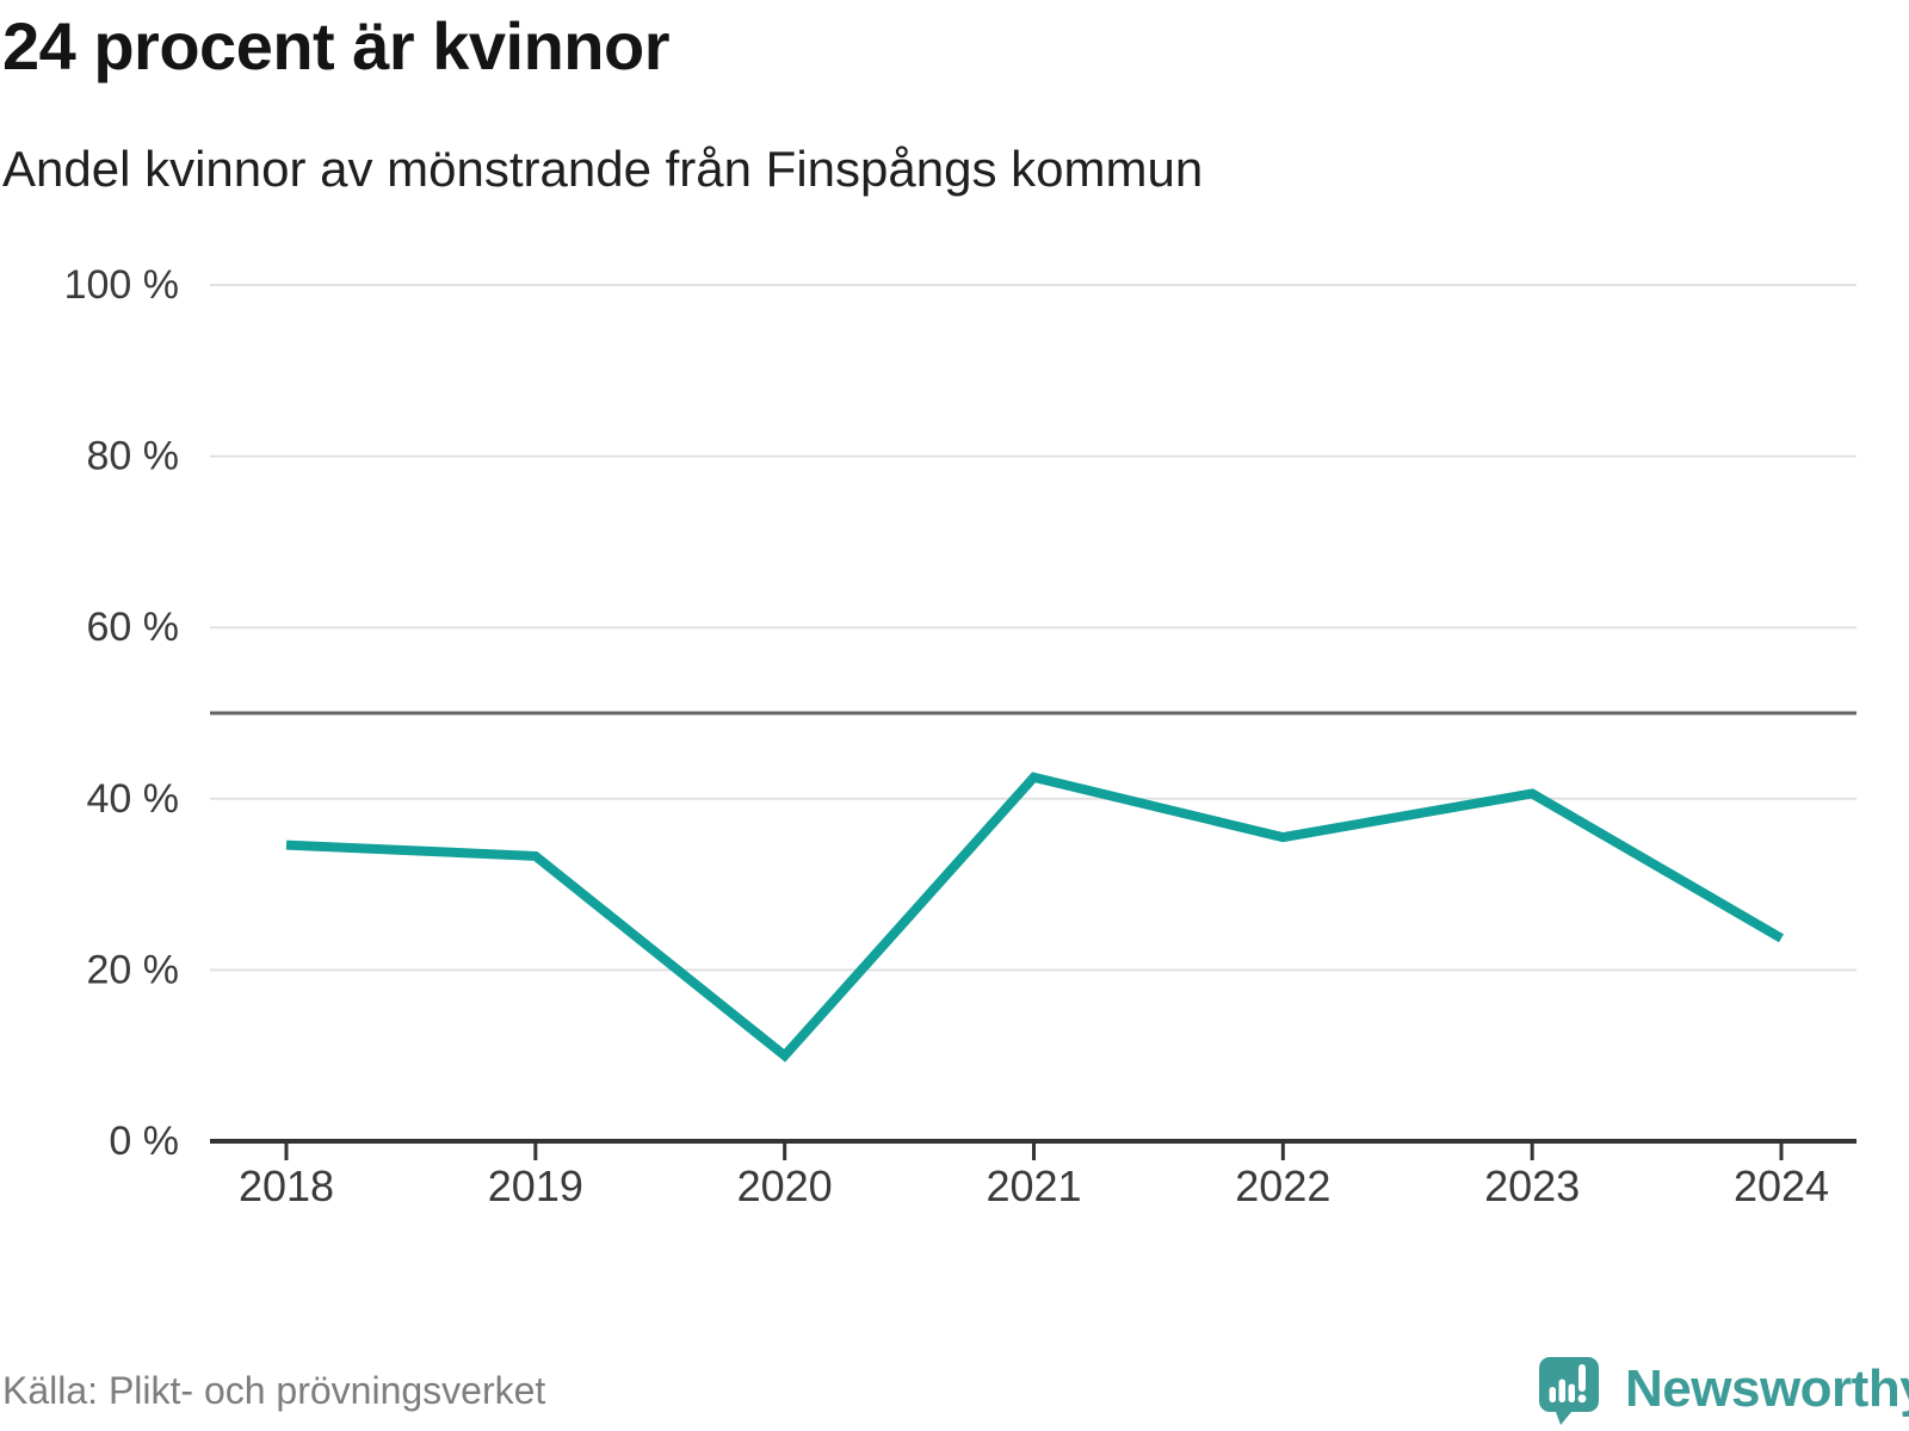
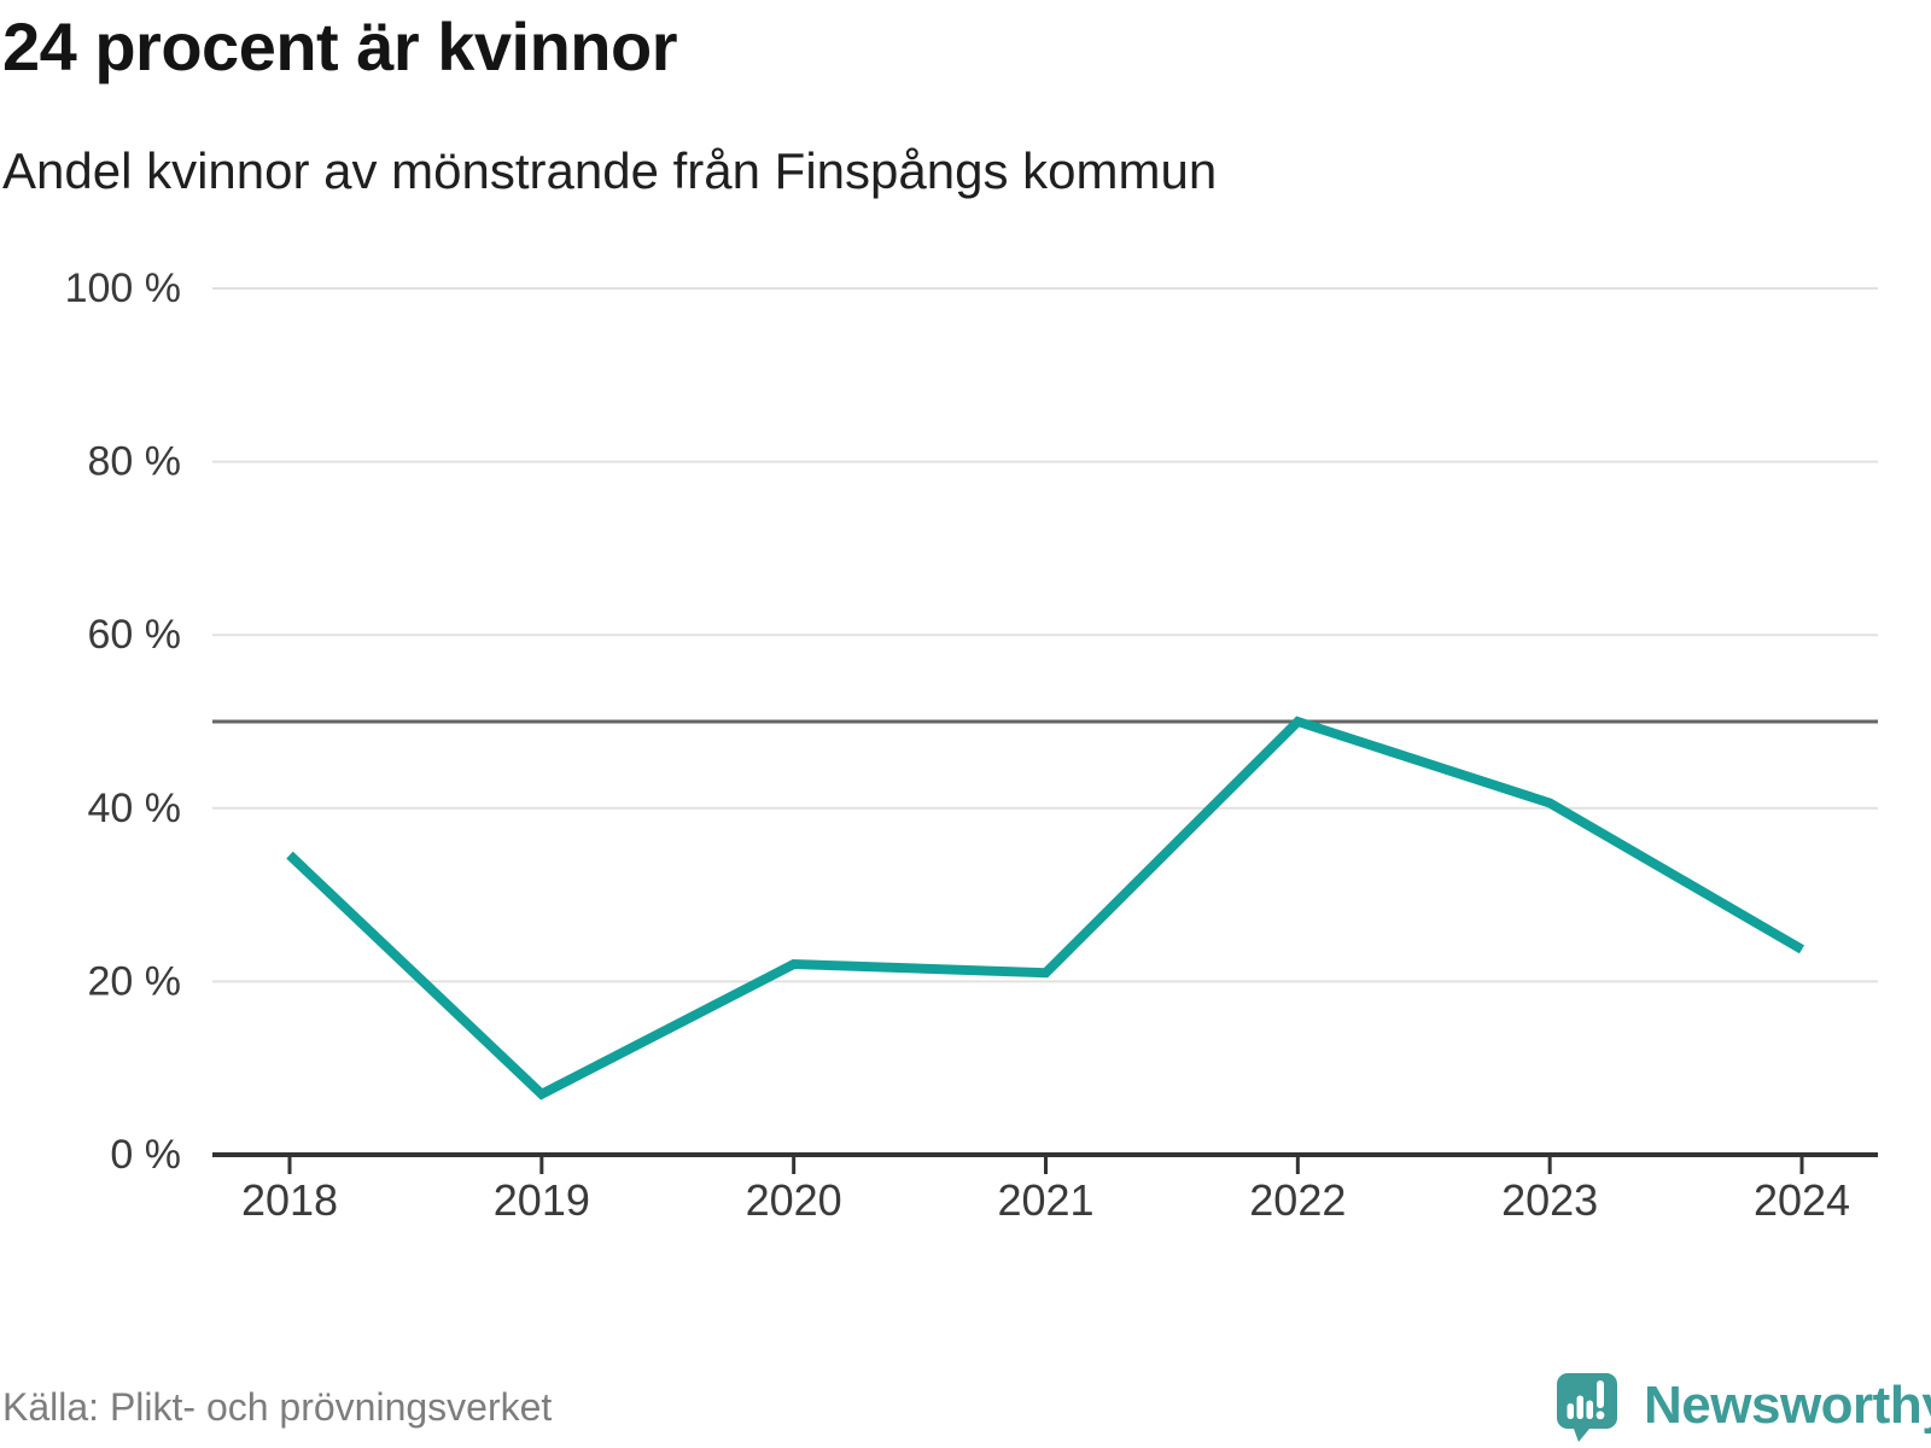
2019: 33% -> 7%
2020: 10% -> 22%
2021: 42% -> 21%
2022: 36% -> 50%
